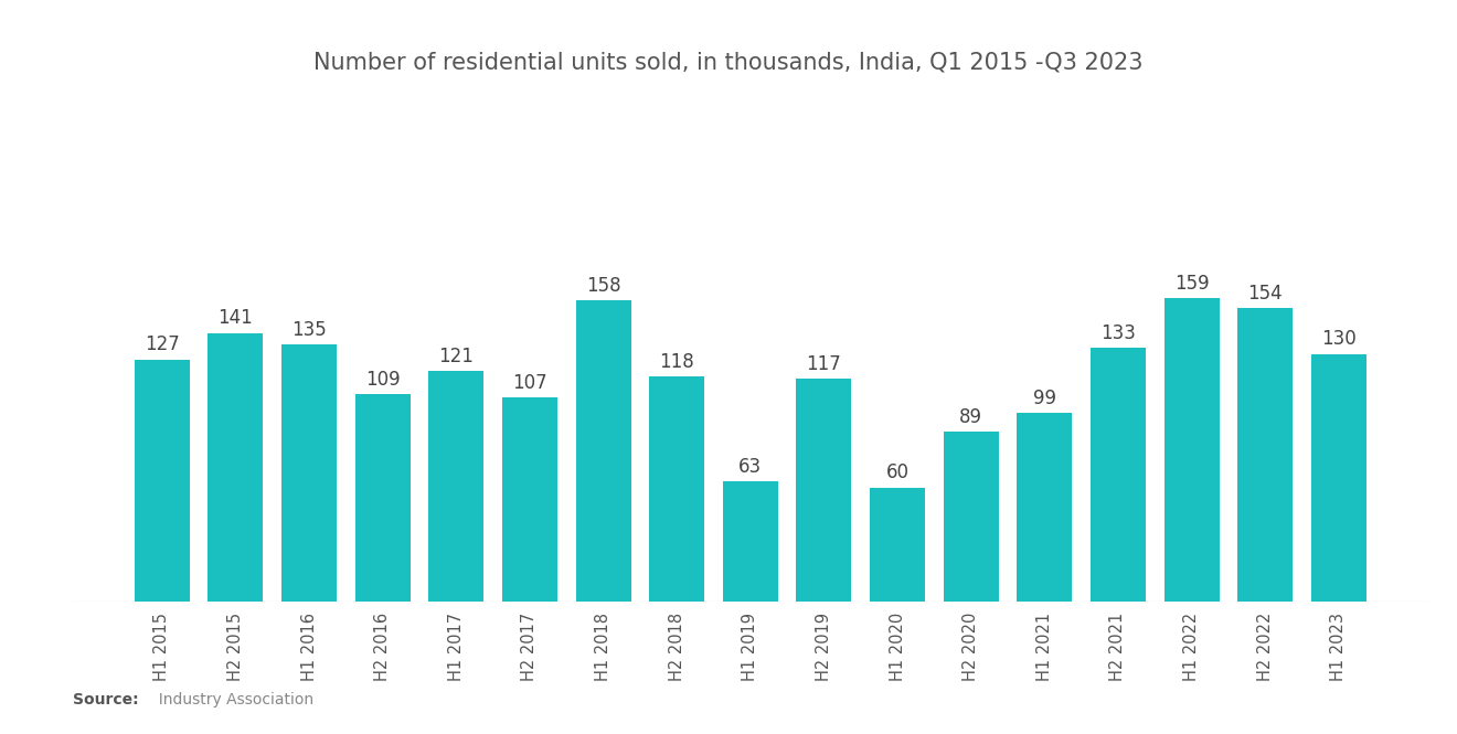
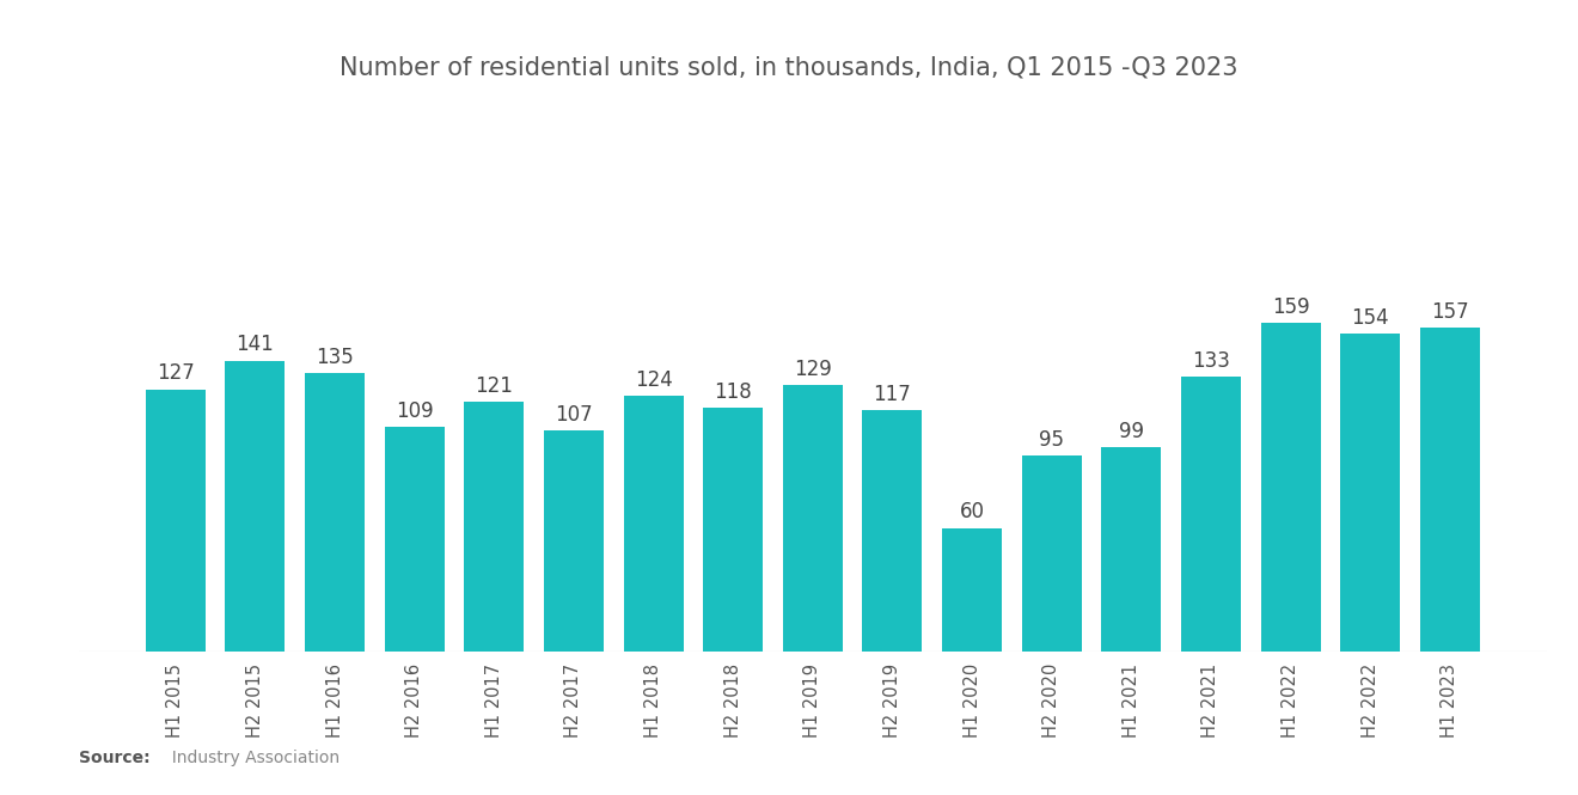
H1 2018: 158 -> 124
H1 2019: 63 -> 129
H2 2020: 89 -> 95
H1 2023: 130 -> 157
